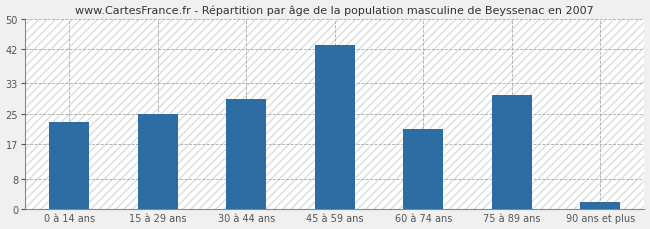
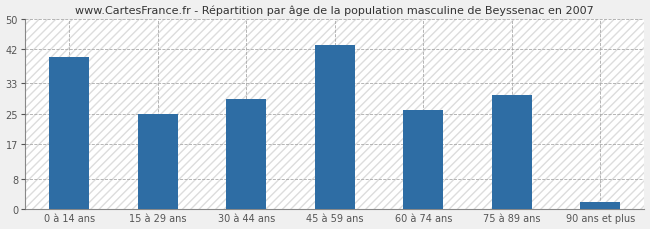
0 à 14 ans: 23 -> 40
60 à 74 ans: 21 -> 26
